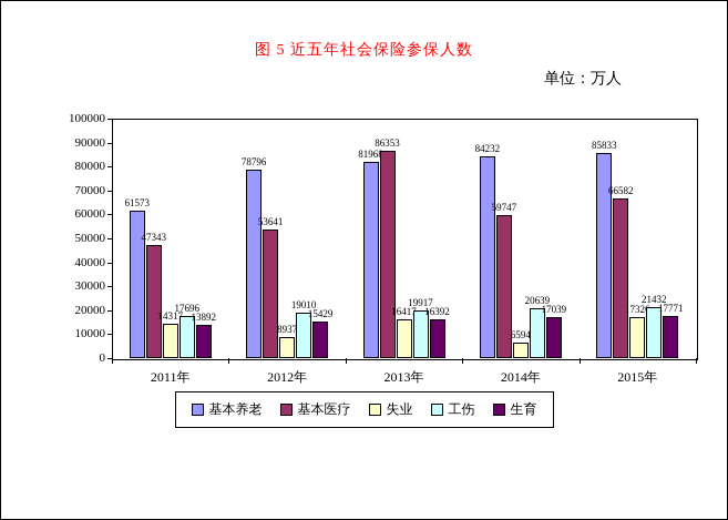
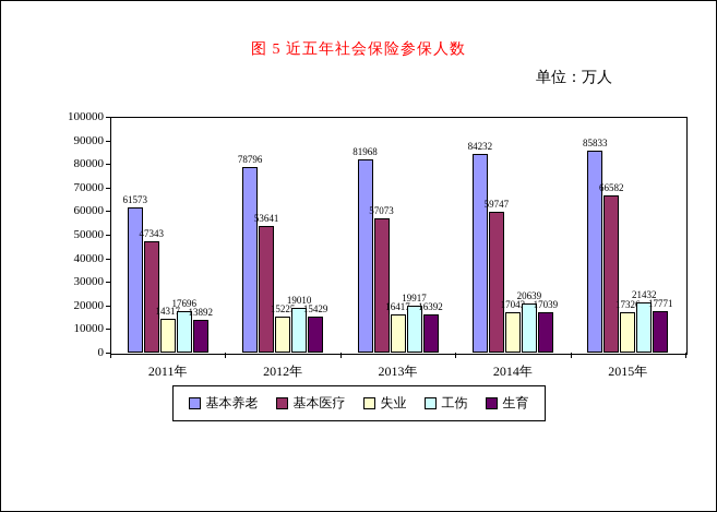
失业/2012年: 8937 -> 15225
基本医疗/2013年: 86353 -> 57073
失业/2014年: 6594 -> 17043
